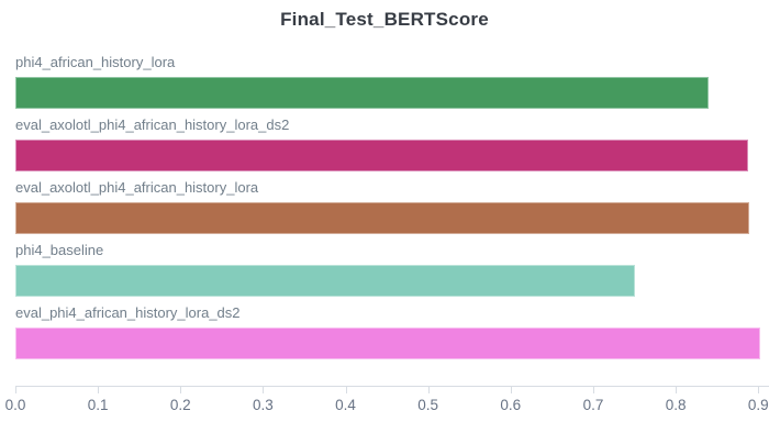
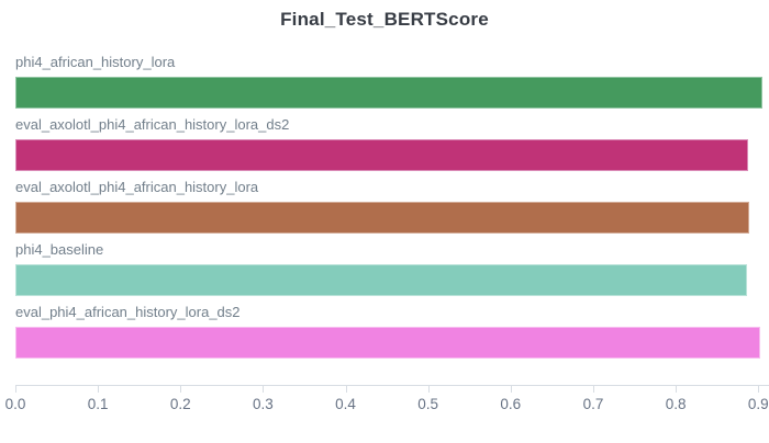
phi4_african_history_lora: 0.84 -> 0.91
phi4_baseline: 0.75 -> 0.89
